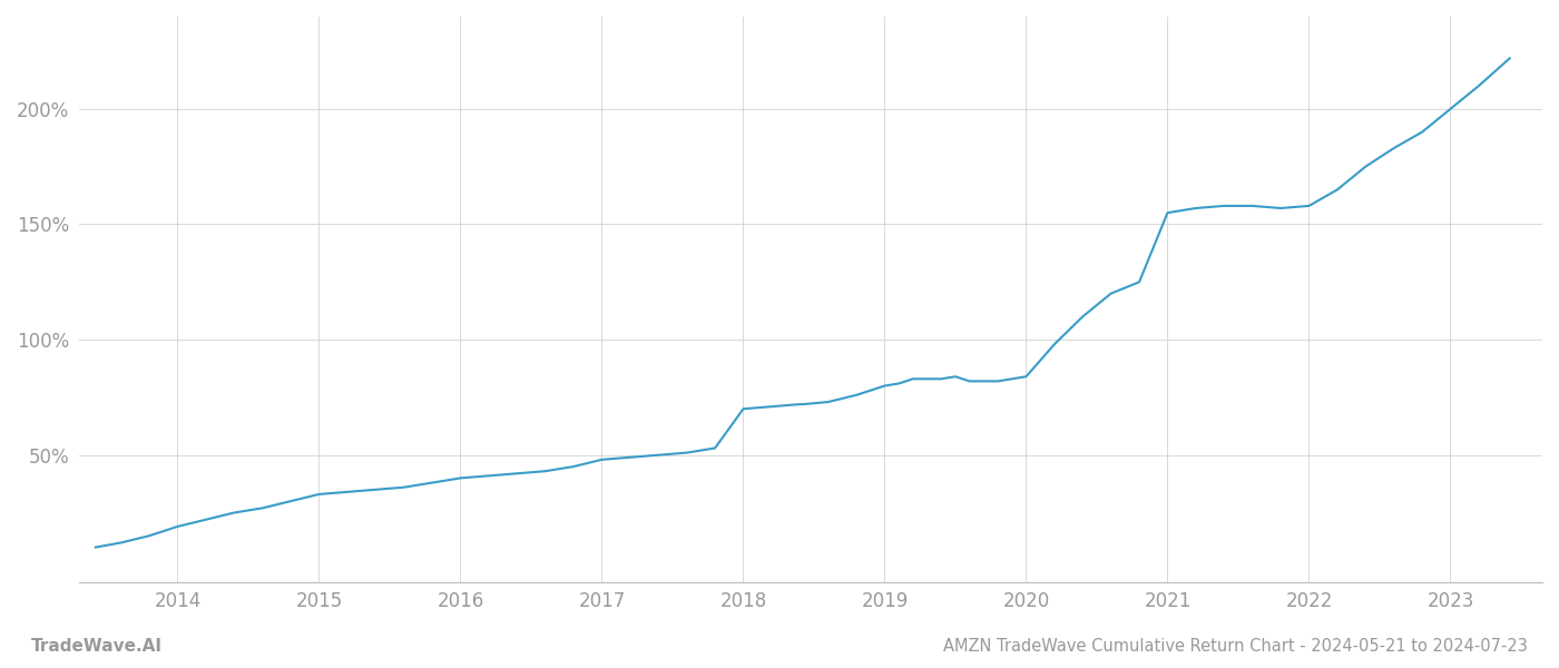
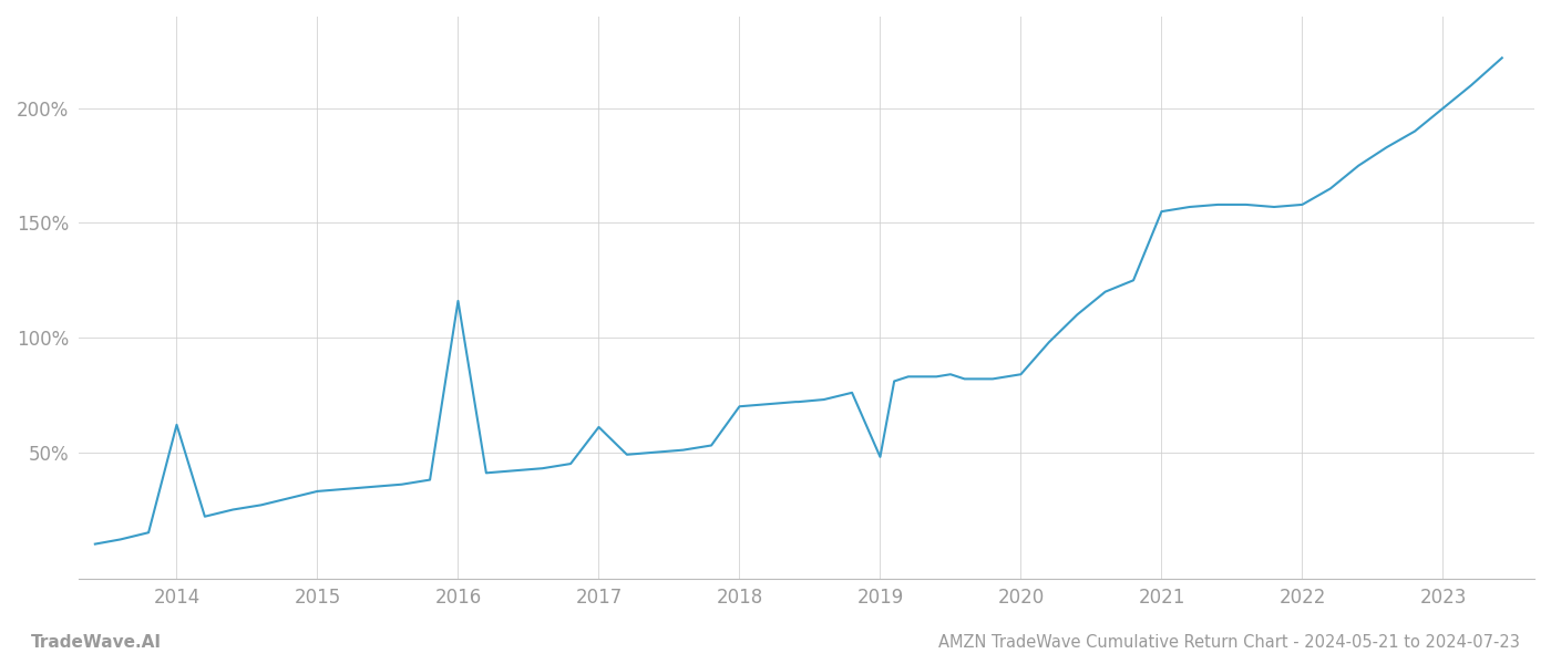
2014: 19% -> 62%
2016: 40% -> 116%
2017: 48% -> 61%
2019: 80% -> 48%
